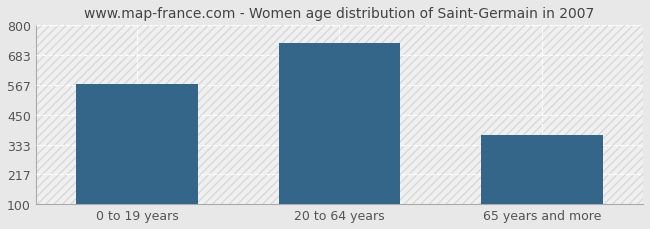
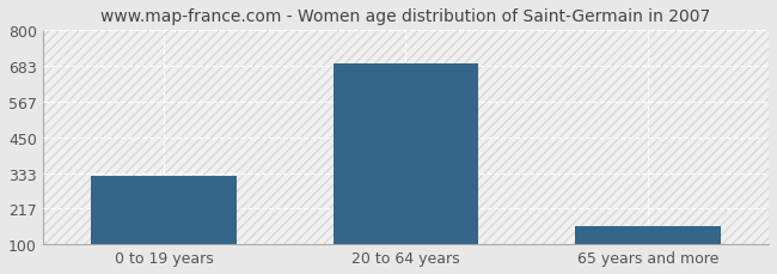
0 to 19 years: 570 -> 322
20 to 64 years: 730 -> 693
65 years and more: 370 -> 160
